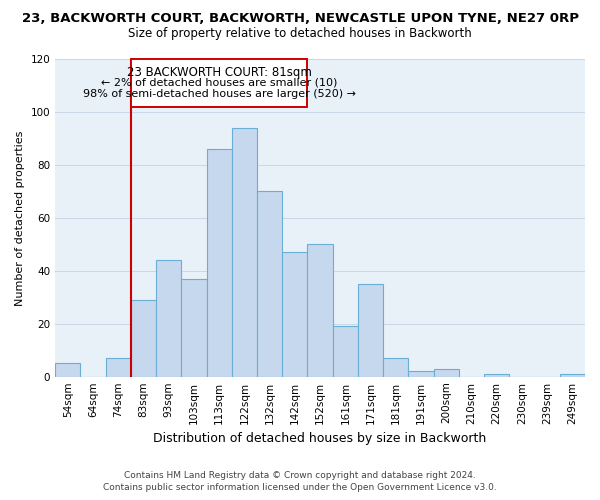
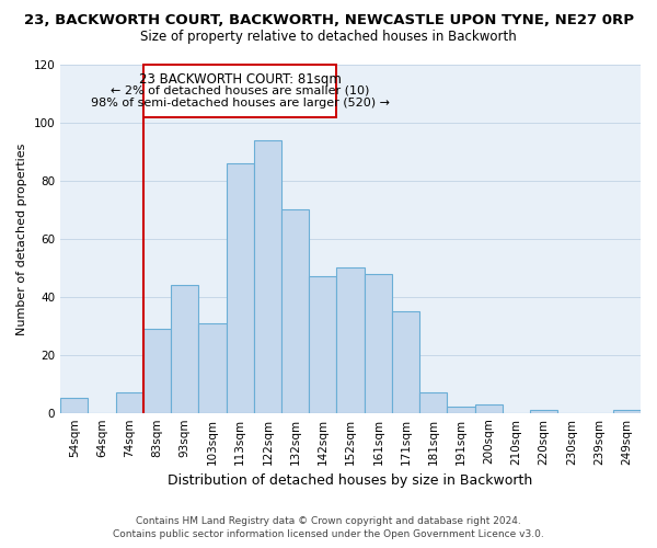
103sqm: 37 -> 31
161sqm: 19 -> 48
